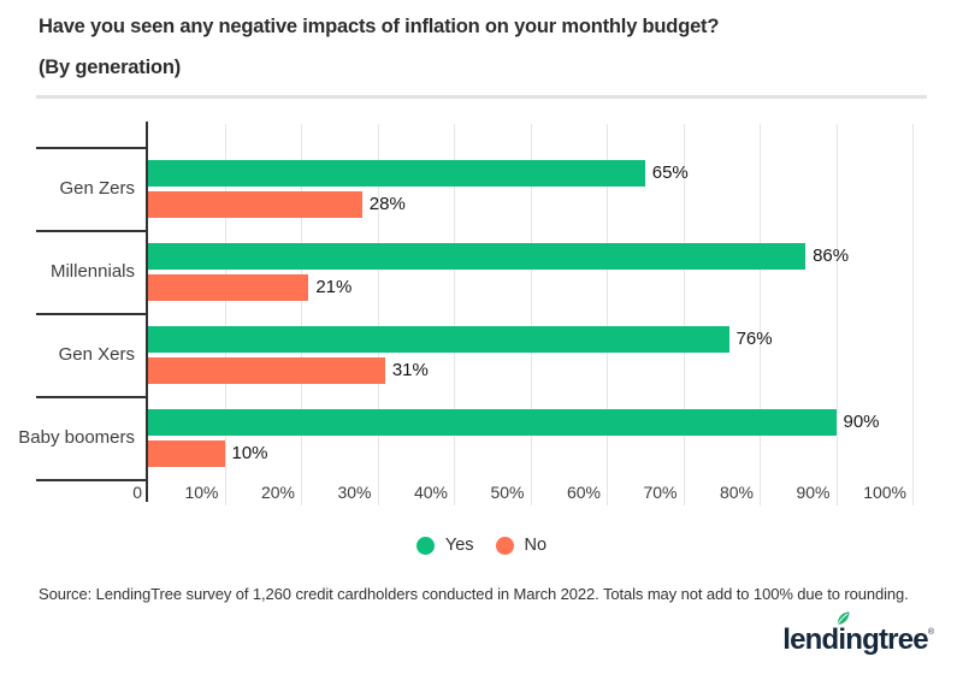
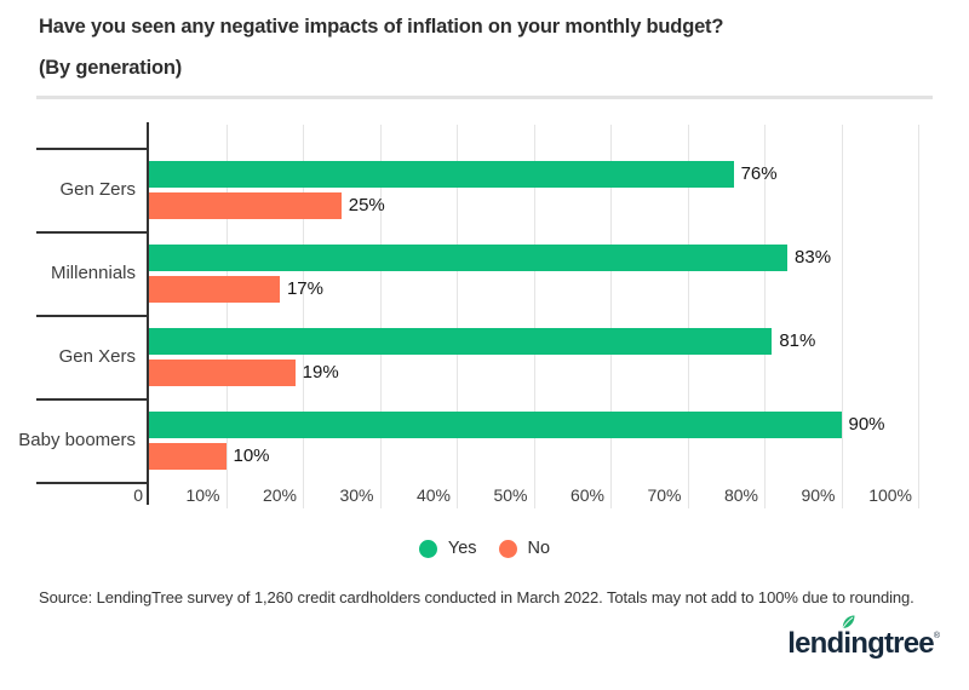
Yes/Gen Zers: 65% -> 76%
No/Gen Zers: 28% -> 25%
Yes/Millennials: 86% -> 83%
No/Millennials: 21% -> 17%
Yes/Gen Xers: 76% -> 81%
No/Gen Xers: 31% -> 19%
